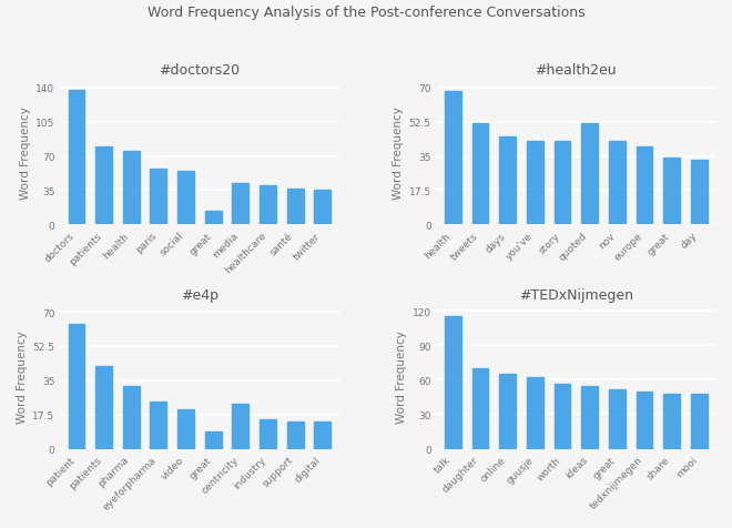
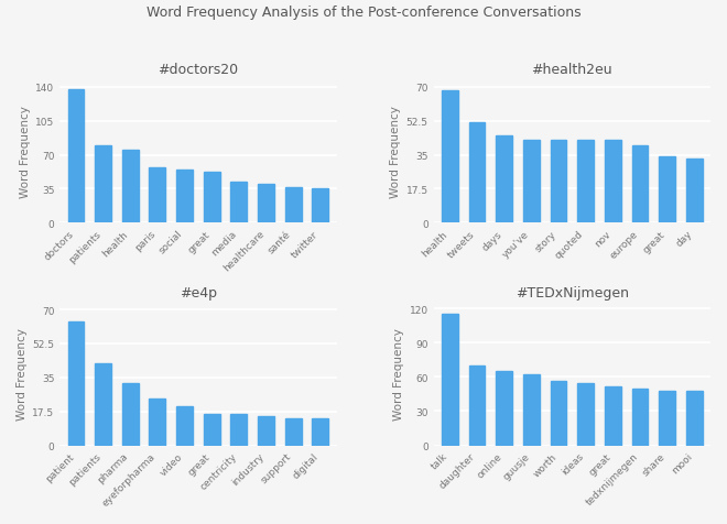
#doctors20/great: 14 -> 52
#health2eu/quoted: 52 -> 43
#e4p/great: 9 -> 16
#e4p/centricity: 23 -> 16
